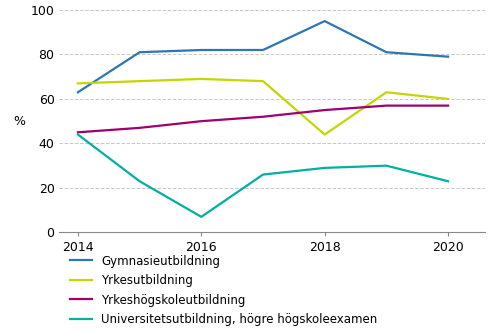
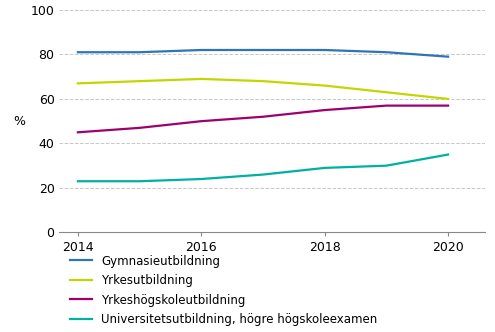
Gymnasieutbildning/2014: 63 -> 81
Universitetsutbildning, högre högskoleexamen/2014: 44 -> 23
Universitetsutbildning, högre högskoleexamen/2016: 7 -> 24
Gymnasieutbildning/2018: 95 -> 82
Yrkesutbildning/2018: 44 -> 66
Universitetsutbildning, högre högskoleexamen/2020: 23 -> 35
